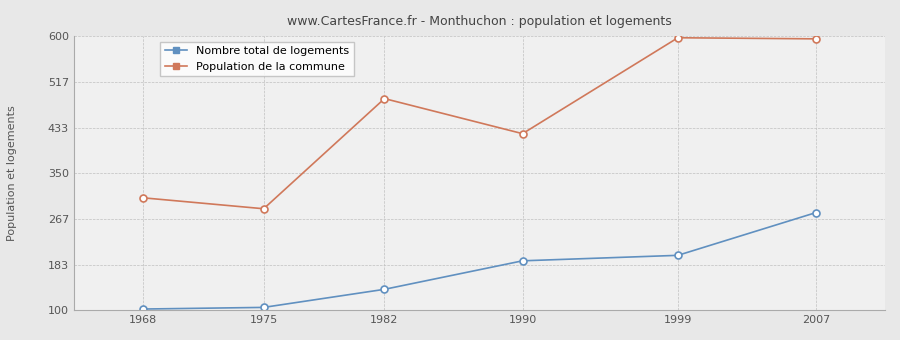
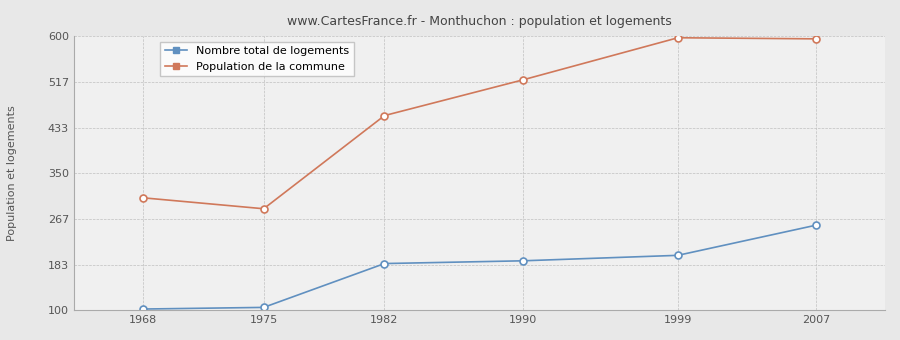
Nombre total de logements/1982: 138 -> 185
Population de la commune/1982: 486 -> 455
Population de la commune/1990: 422 -> 520
Nombre total de logements/2007: 278 -> 255
